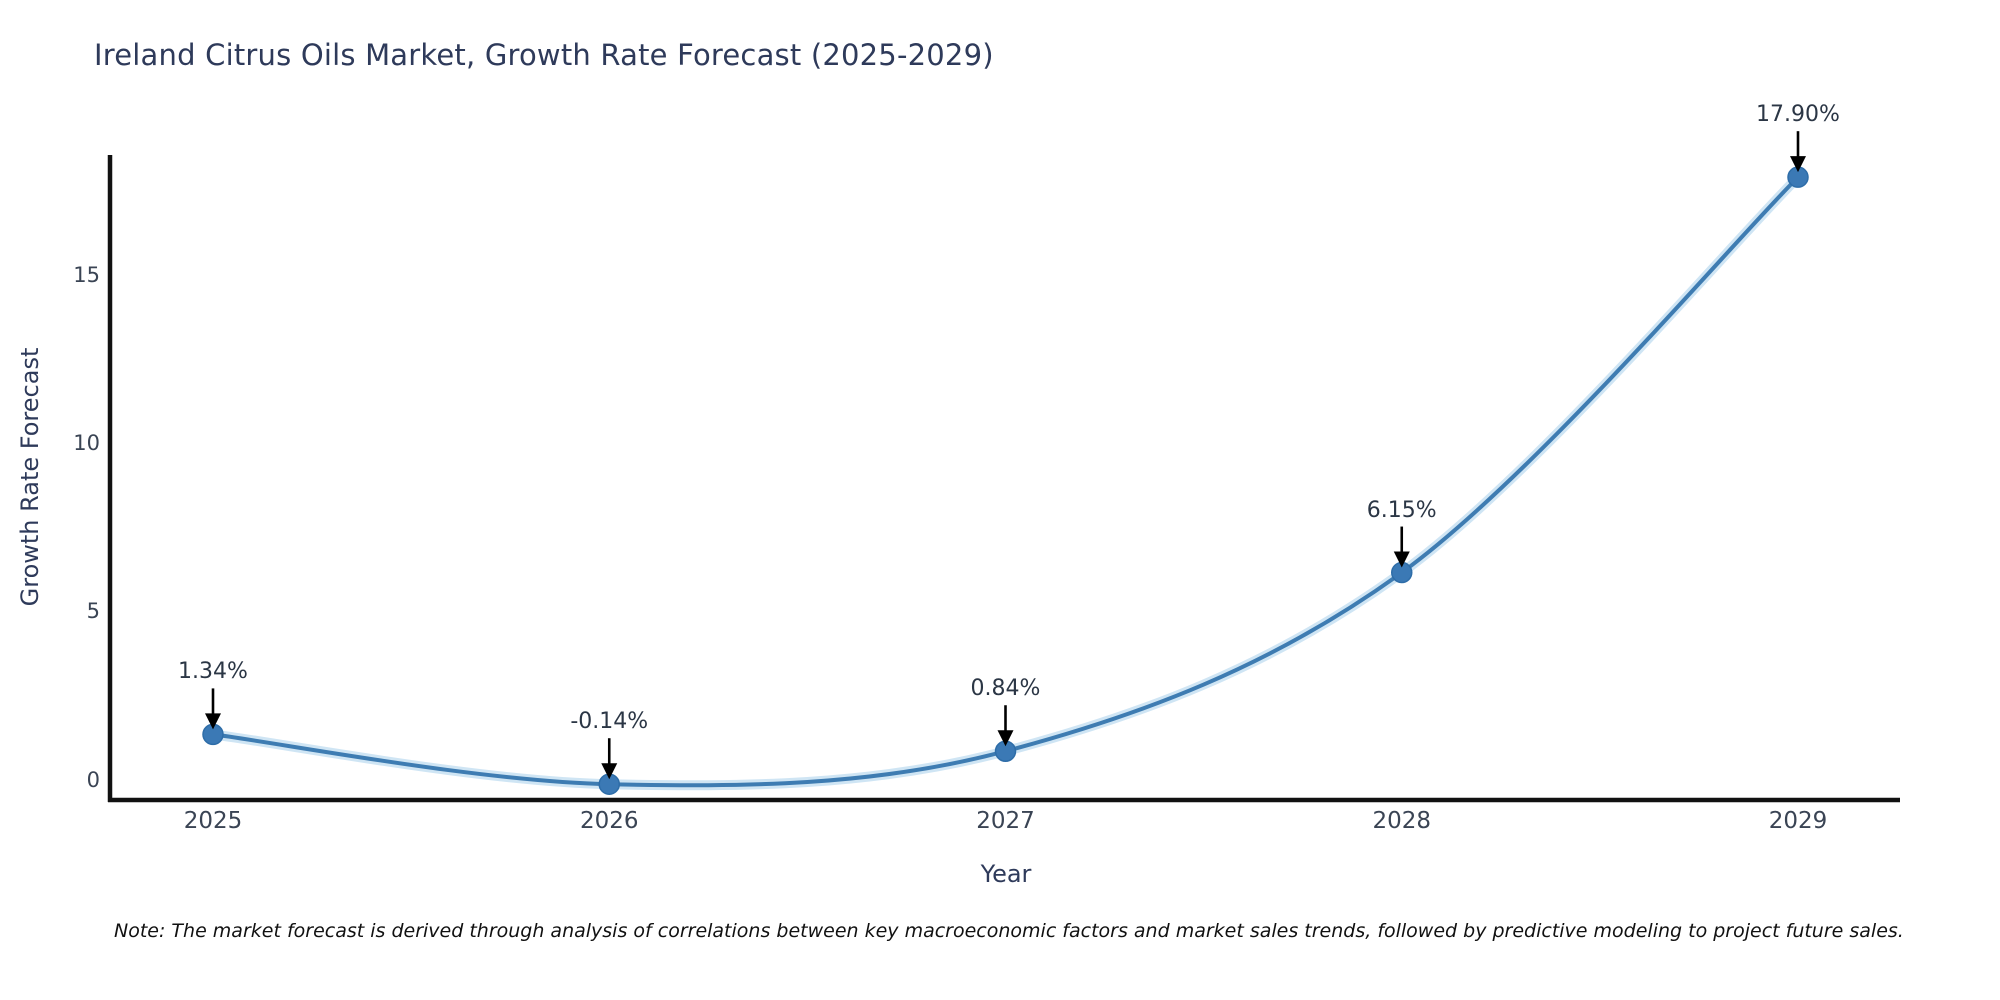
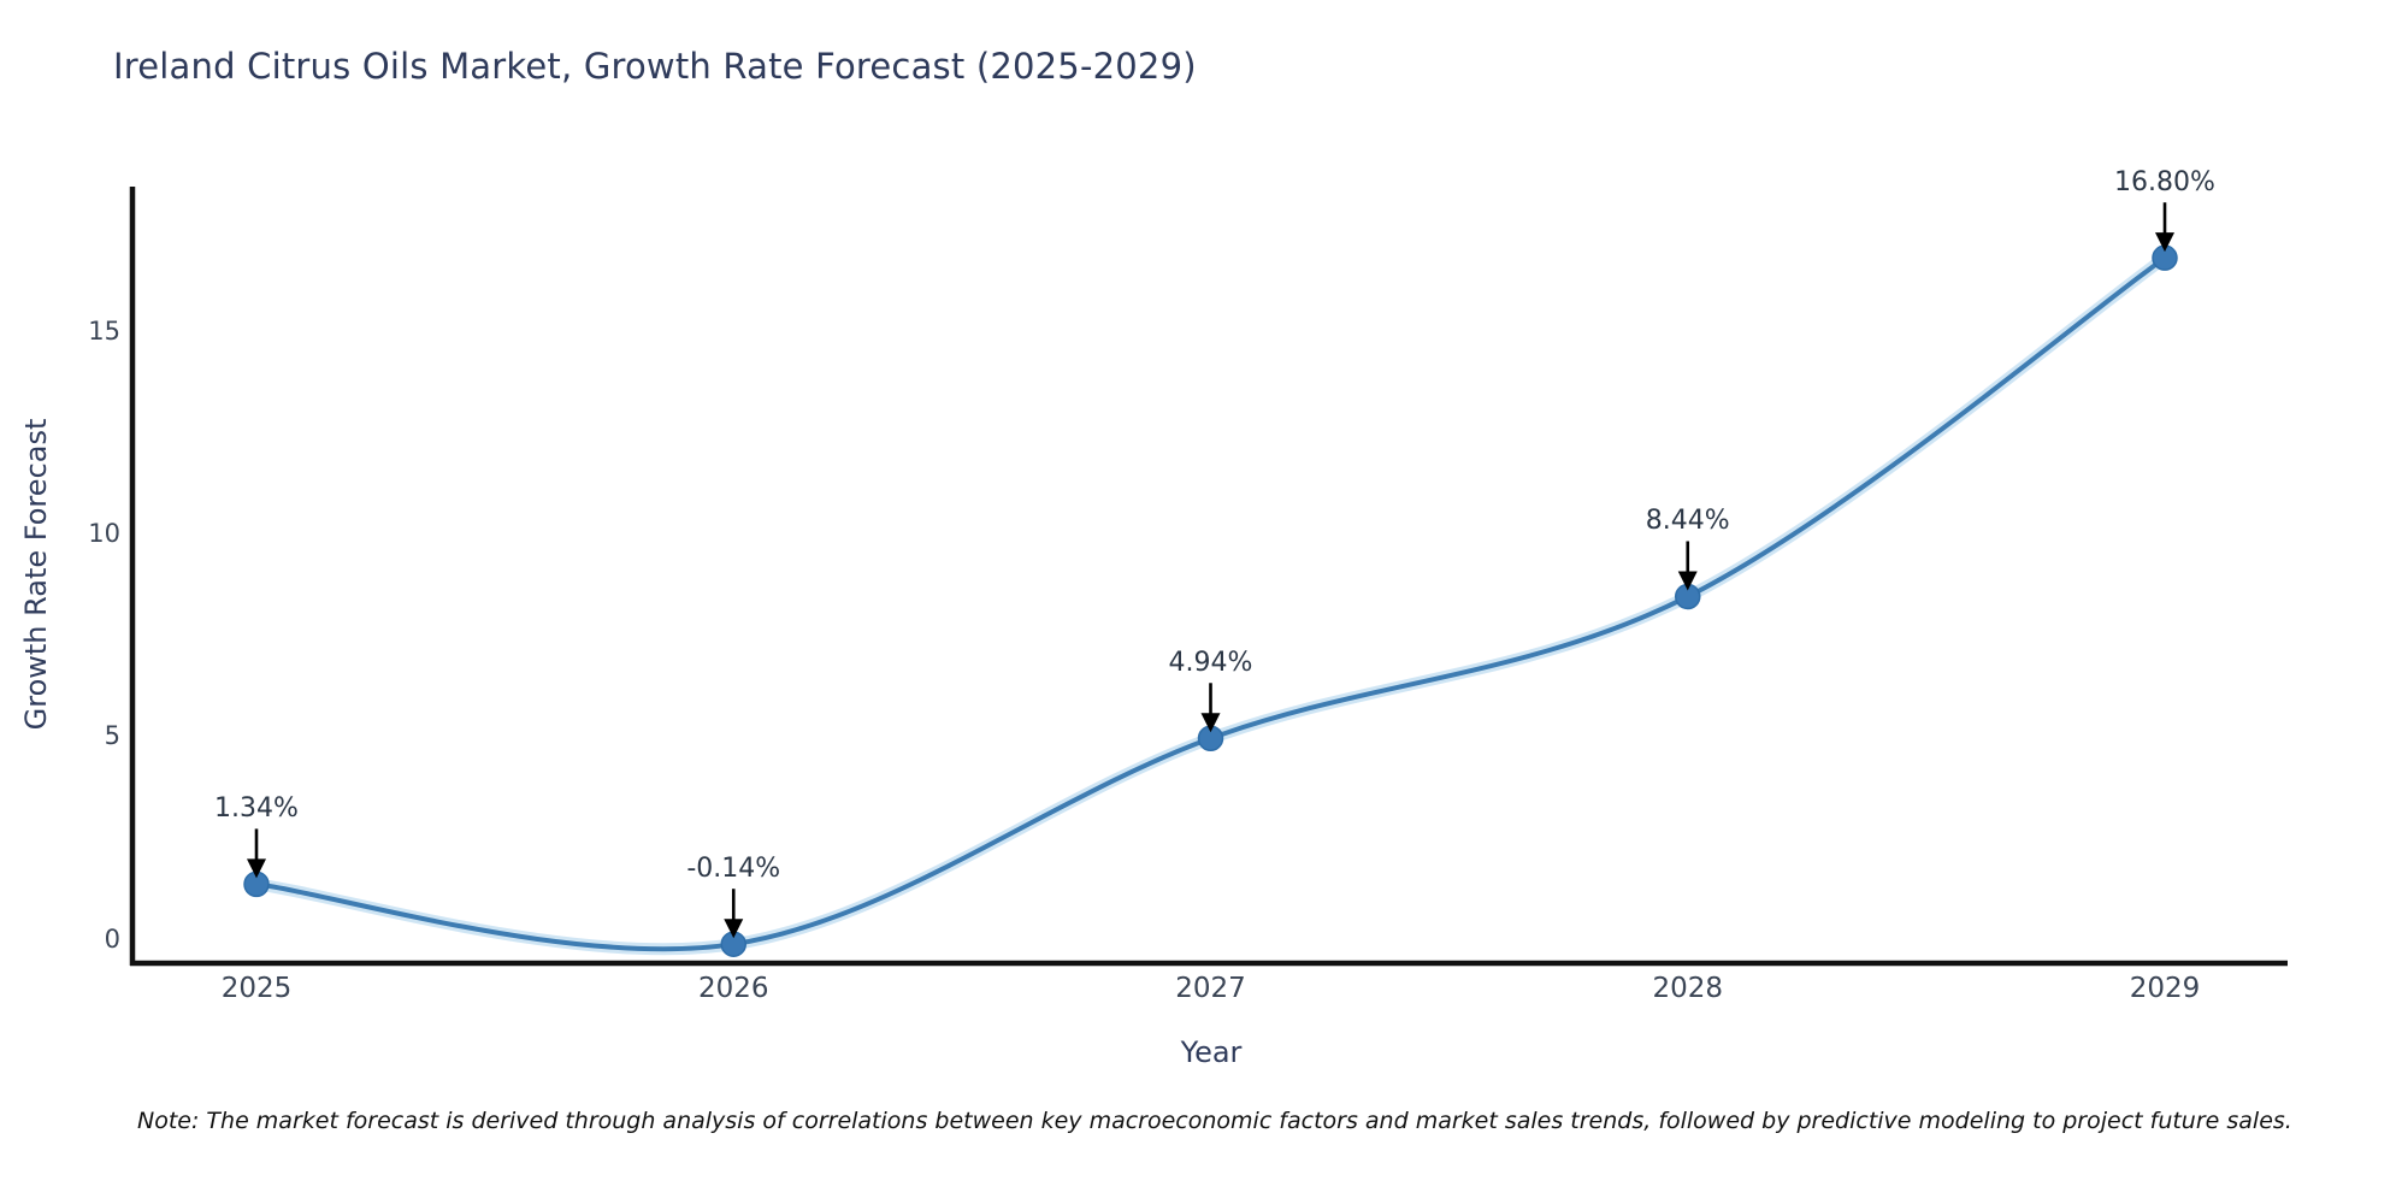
2027: 0.84% -> 4.94%
2028: 6.15% -> 8.44%
2029: 17.90% -> 16.80%
